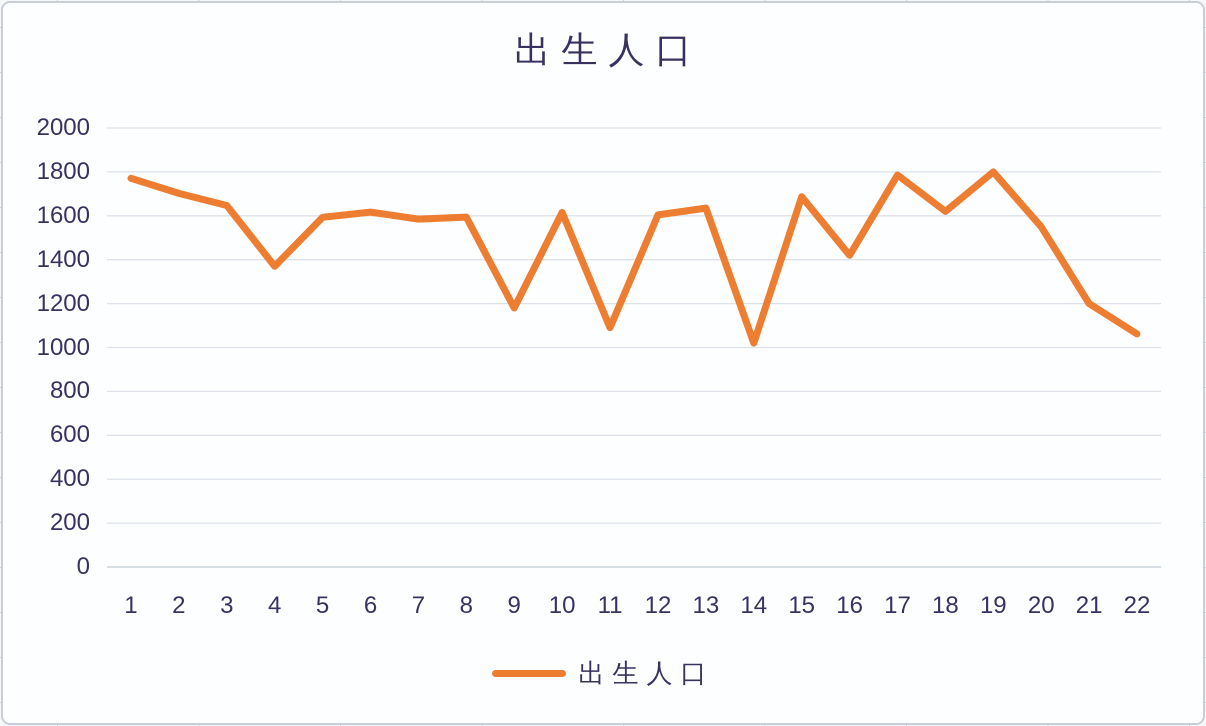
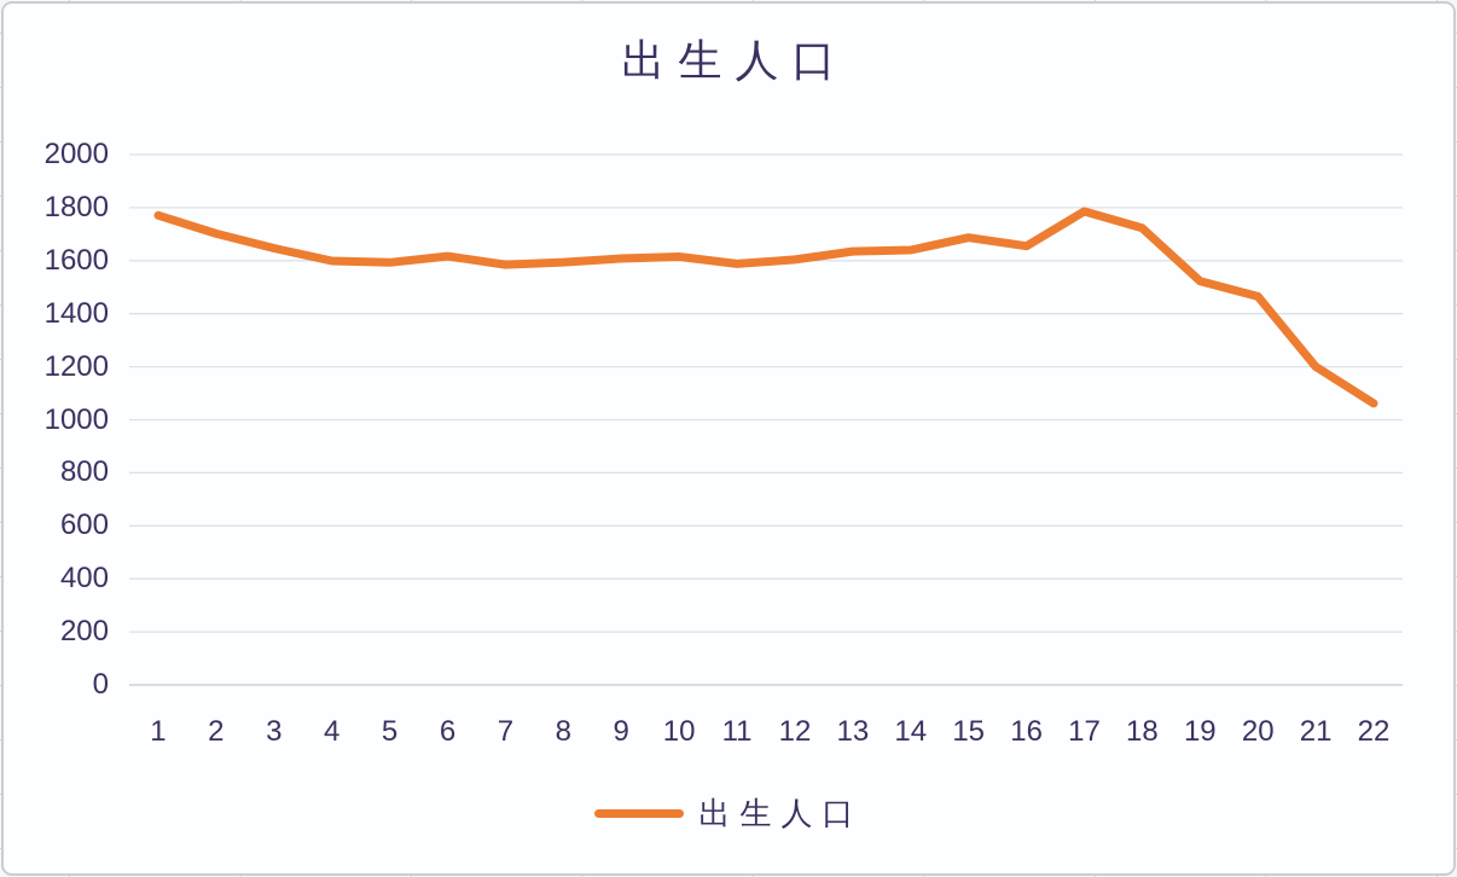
4: 1370 -> 1600
9: 1180 -> 1610
11: 1090 -> 1590
14: 1020 -> 1640
16: 1420 -> 1660
18: 1620 -> 1720
19: 1800 -> 1520
20: 1550 -> 1460
